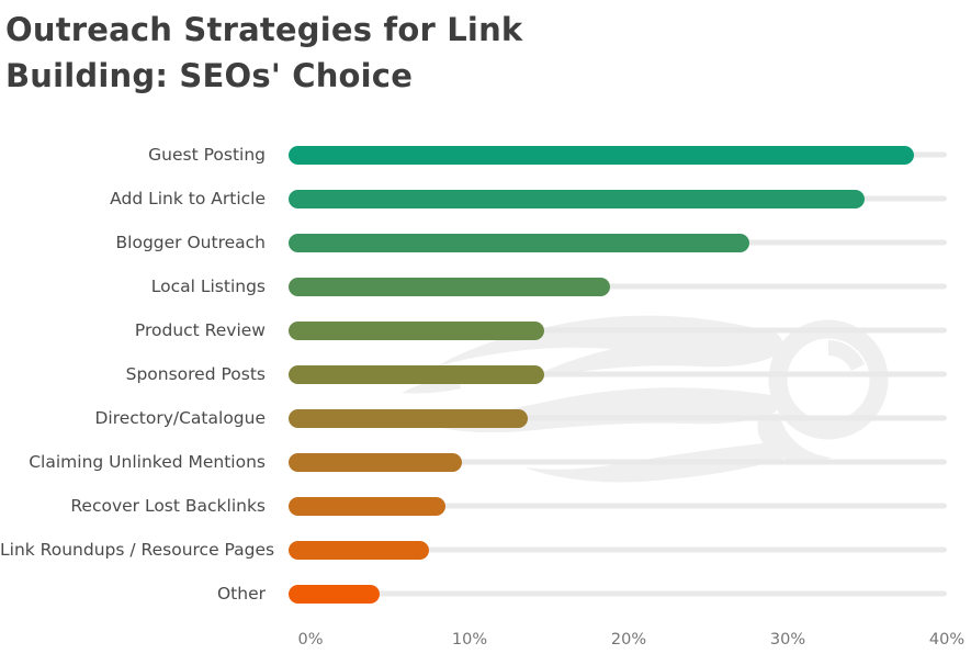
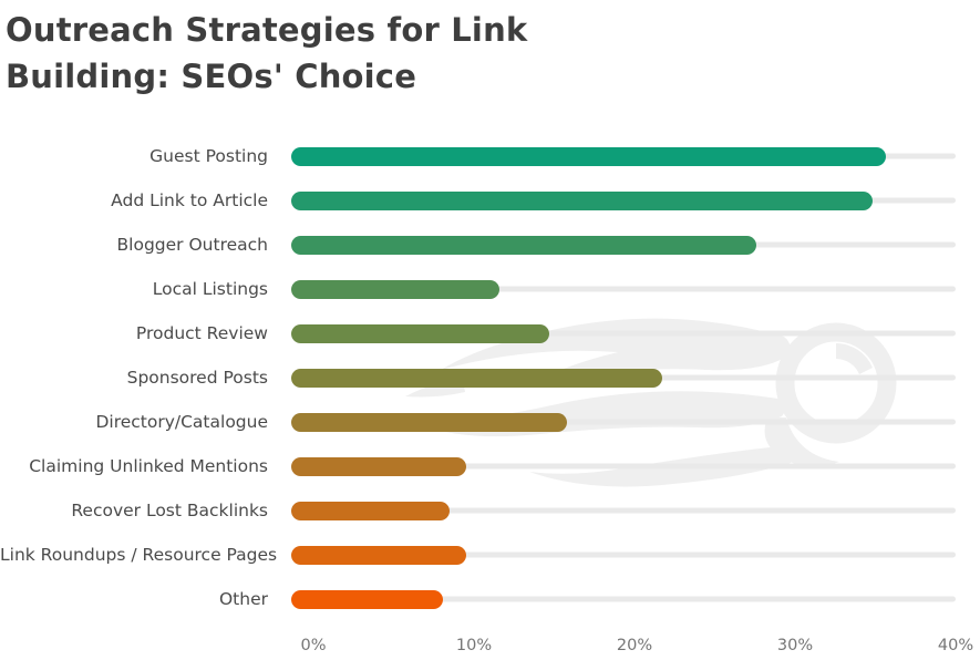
Guest Posting: 38.0% -> 35.8%
Local Listings: 19.5% -> 12.5%
Sponsored Posts: 15.5% -> 22.3%
Directory/Catalogue: 14.5% -> 16.6%
Link Roundups / Resource Pages: 8.5% -> 10.5%
Other: 5.5% -> 9.1%
